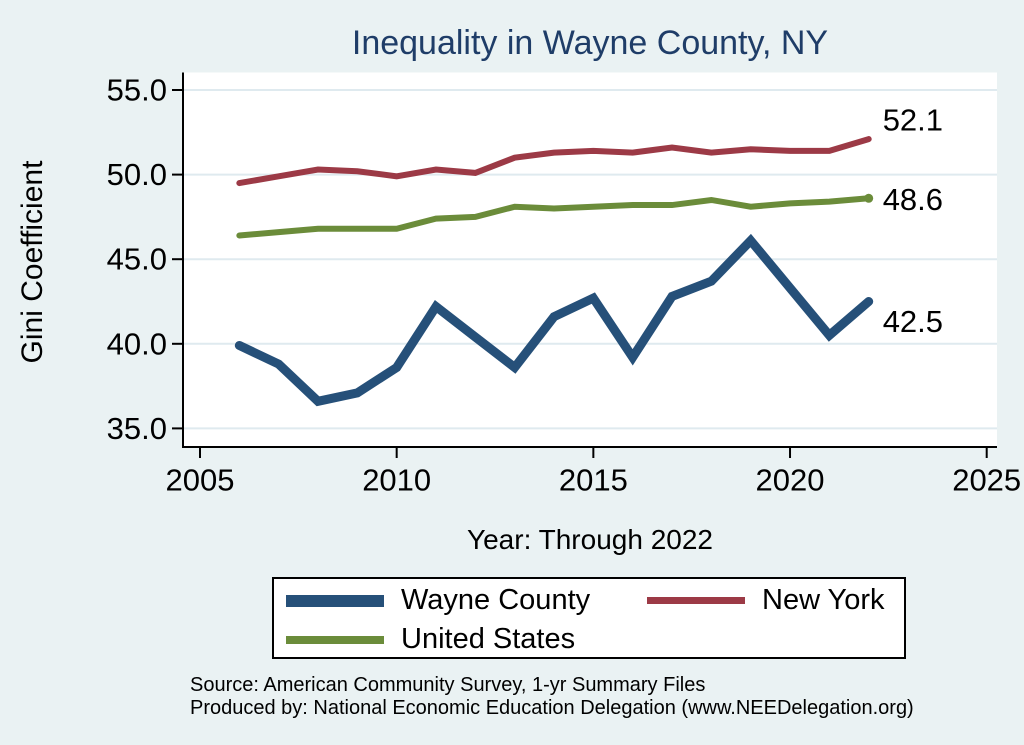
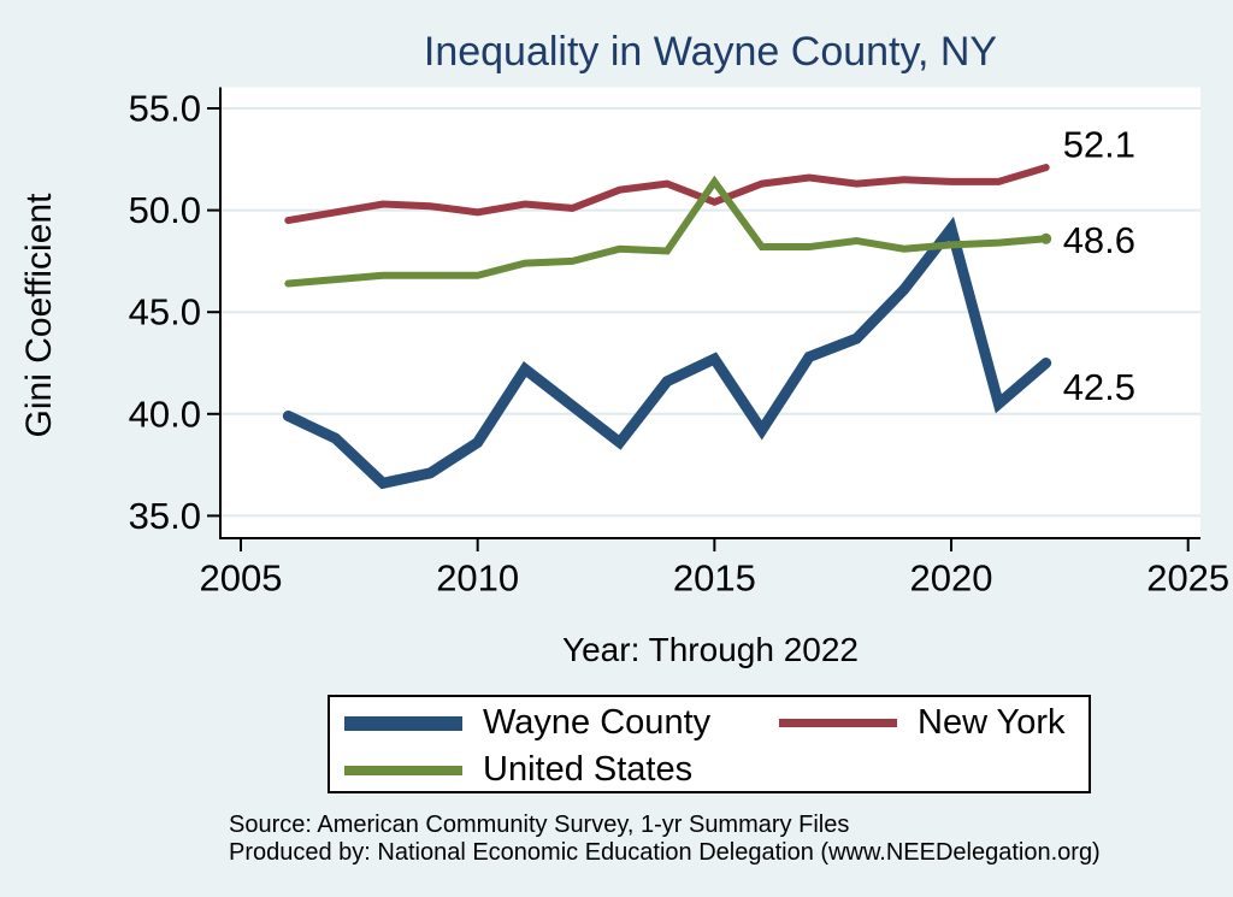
New York/2015: 51.4 -> 50.4
United States/2015: 48.1 -> 51.4
Wayne County/2020: 43.3 -> 49.1
